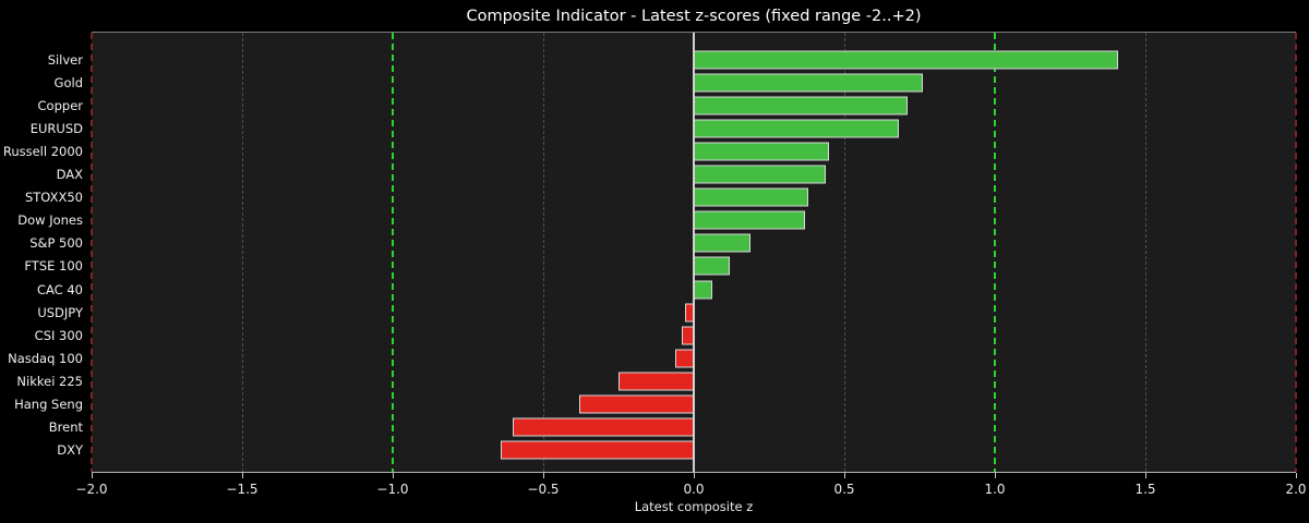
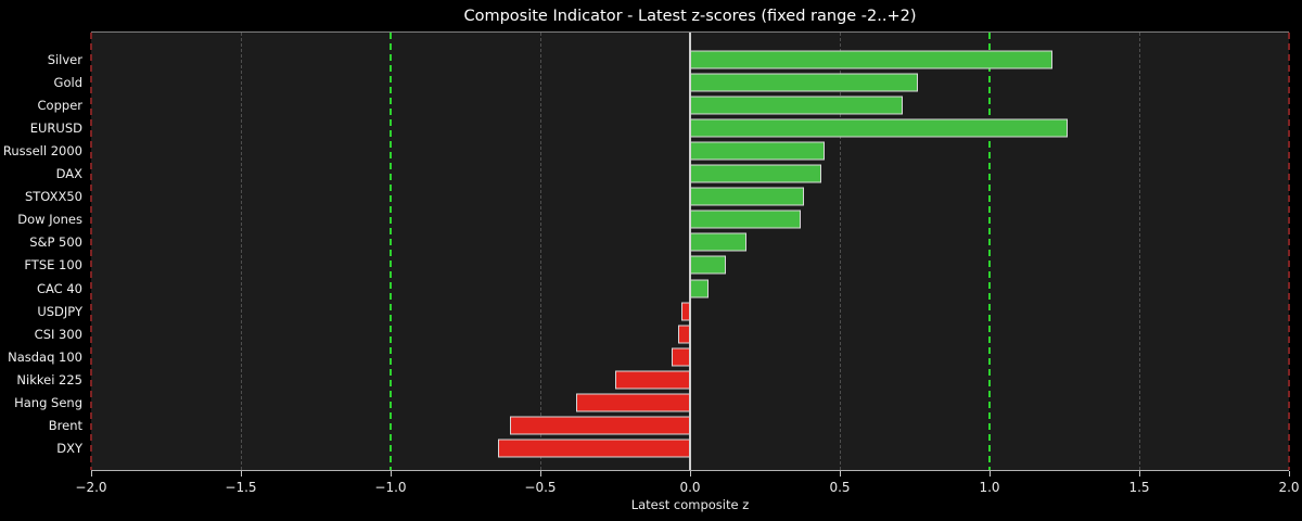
Silver: 1.41 -> 1.21
EURUSD: 0.68 -> 1.26
